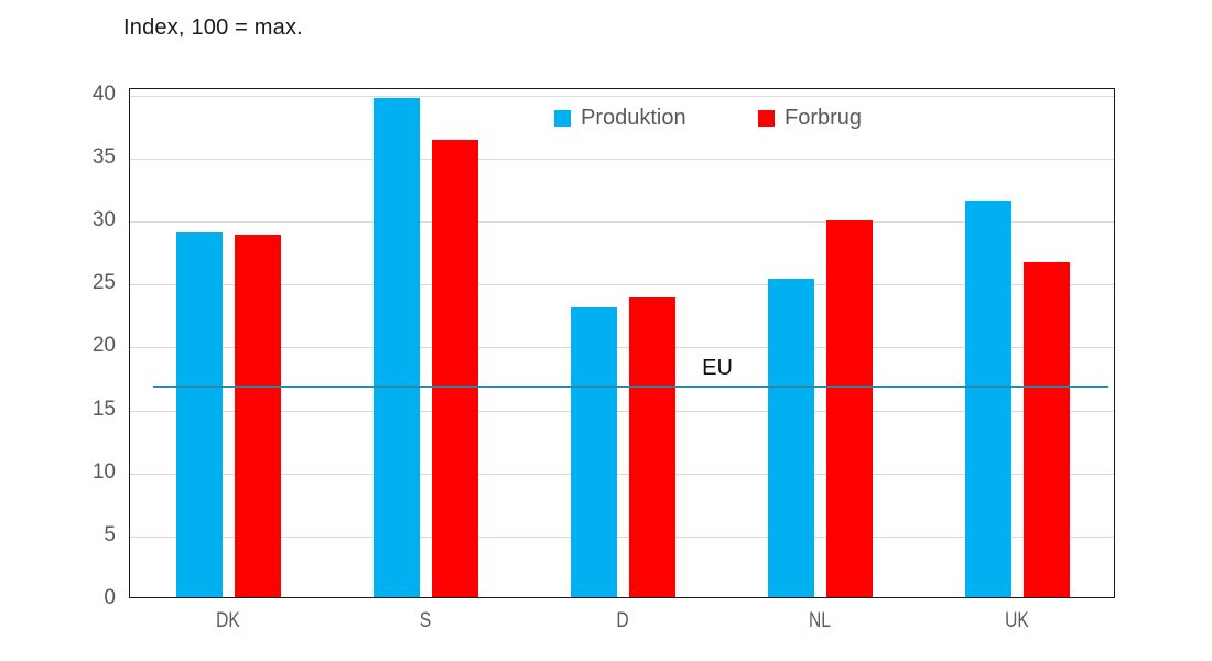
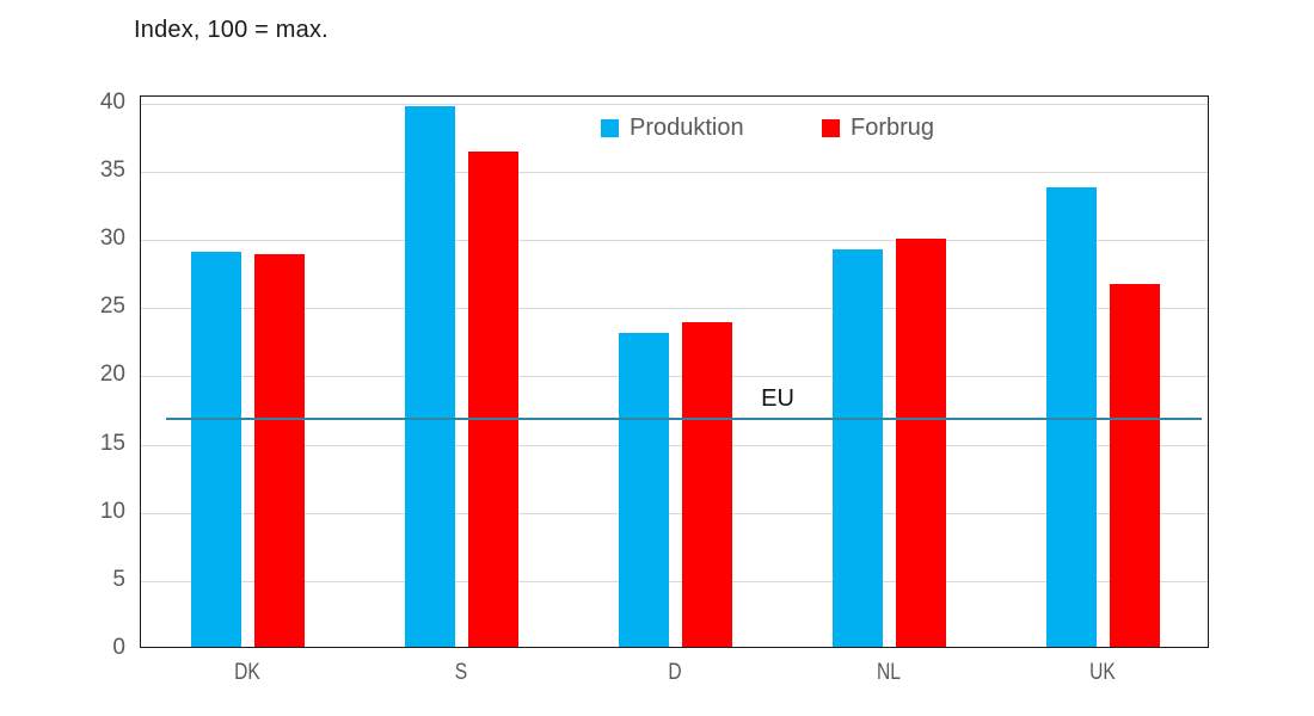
Produktion/NL: 25.3 -> 29.1
Produktion/UK: 31.5 -> 33.7
